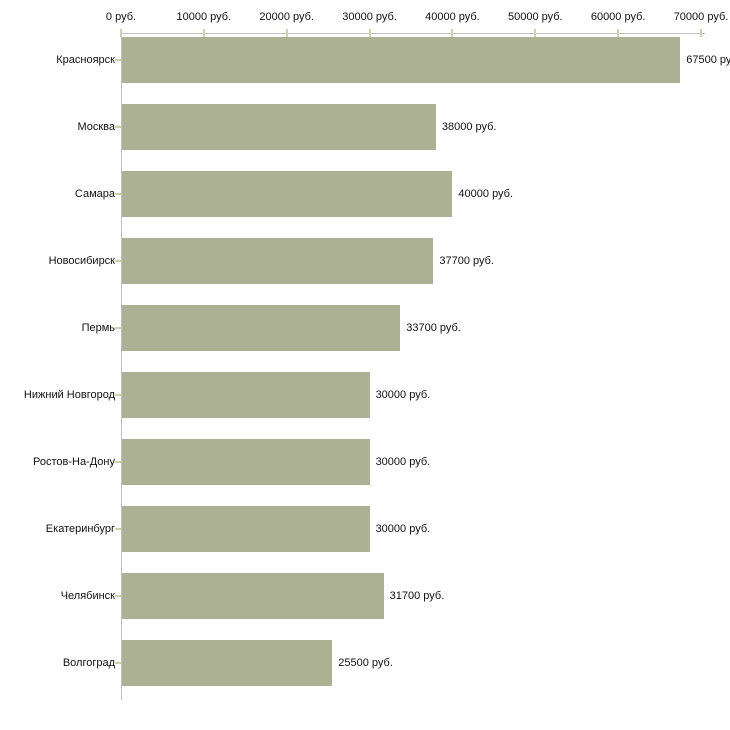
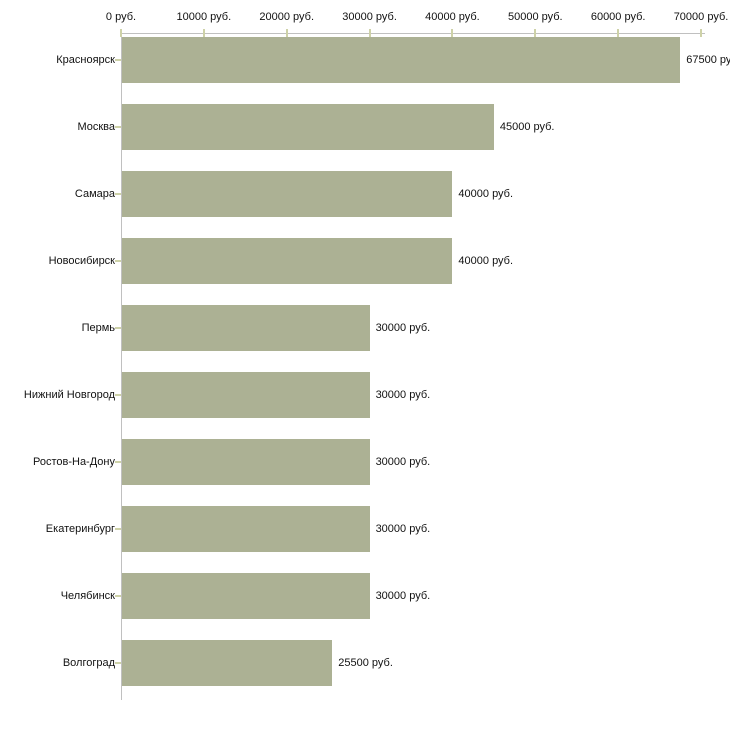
Москва: 38000 -> 45000
Новосибирск: 37700 -> 40000
Пермь: 33700 -> 30000
Челябинск: 31700 -> 30000
